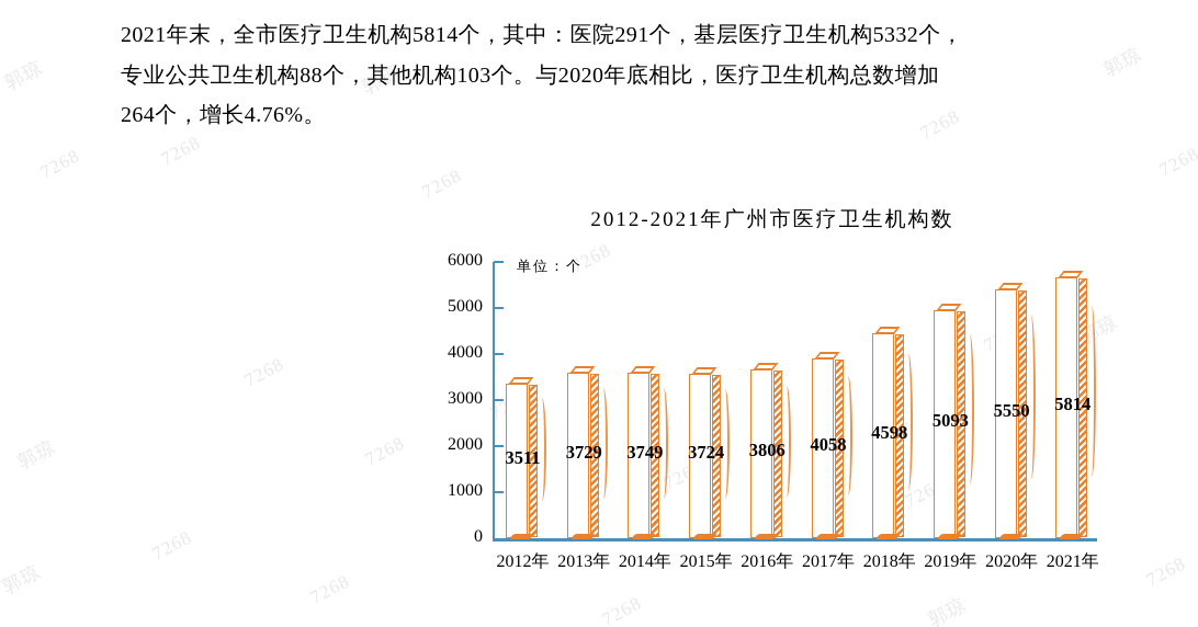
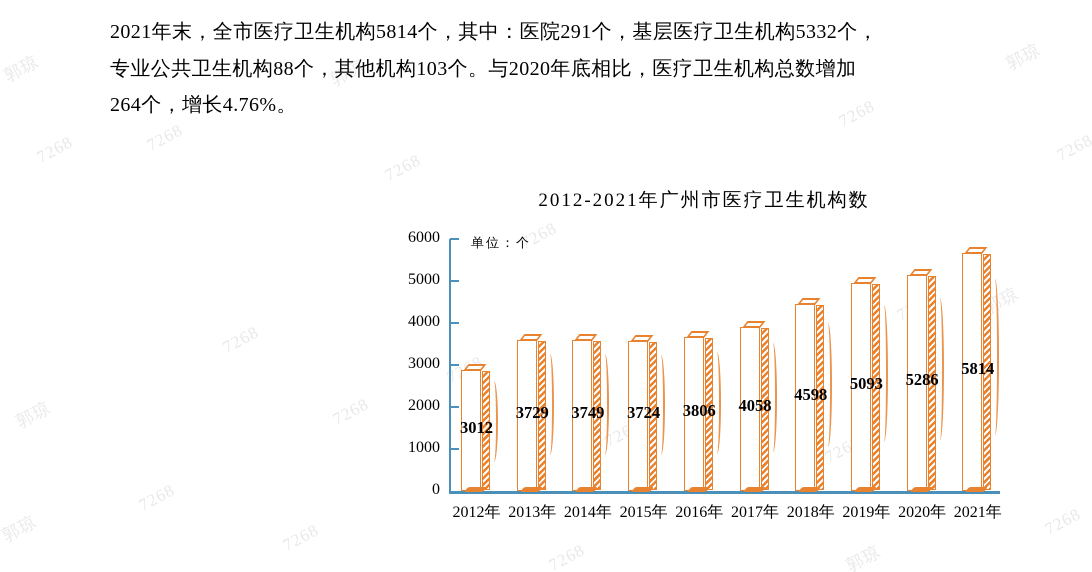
2012年: 3511 -> 3012
2020年: 5550 -> 5286
